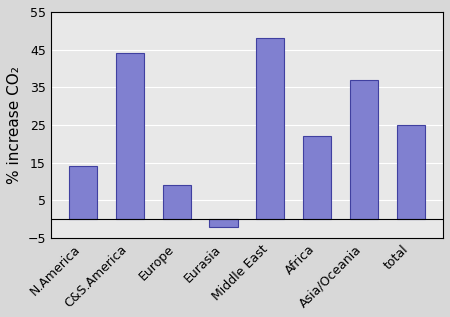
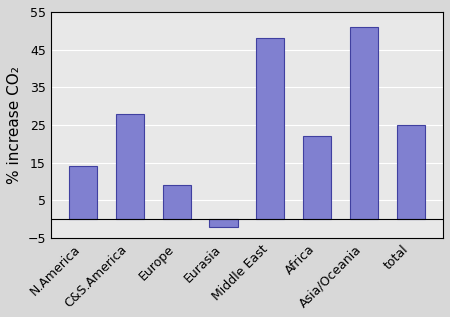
C&S.America: 44 -> 28
Asia/Oceania: 37 -> 51
